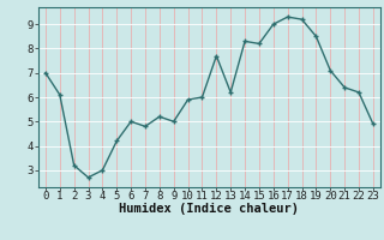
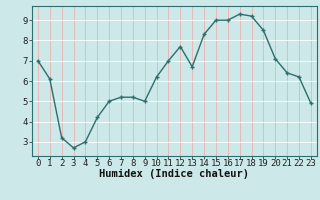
7: 4.8 -> 5.2
10: 5.9 -> 6.2
11: 6.0 -> 7.0
13: 6.2 -> 6.7
15: 8.2 -> 9.0
